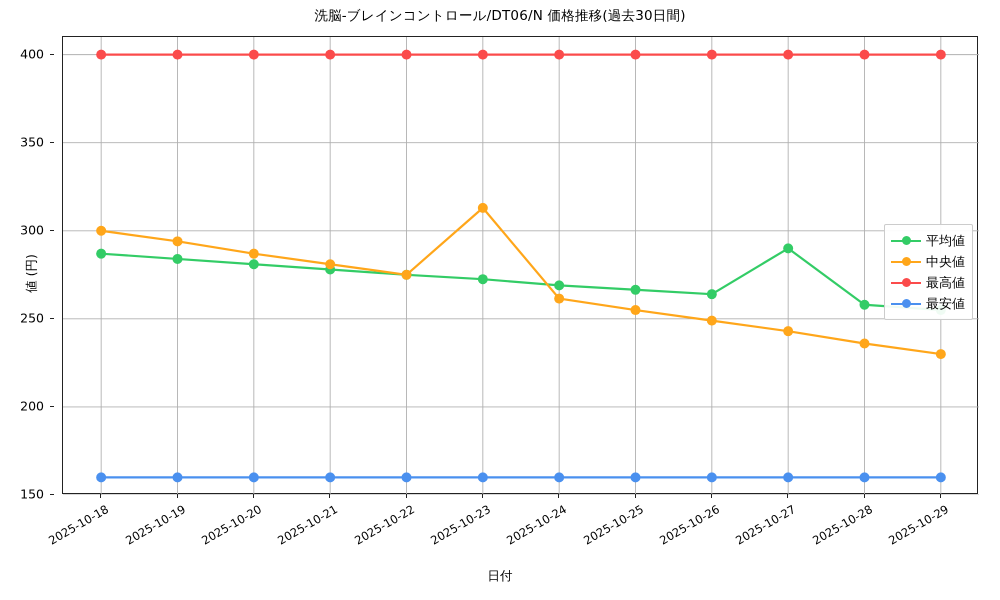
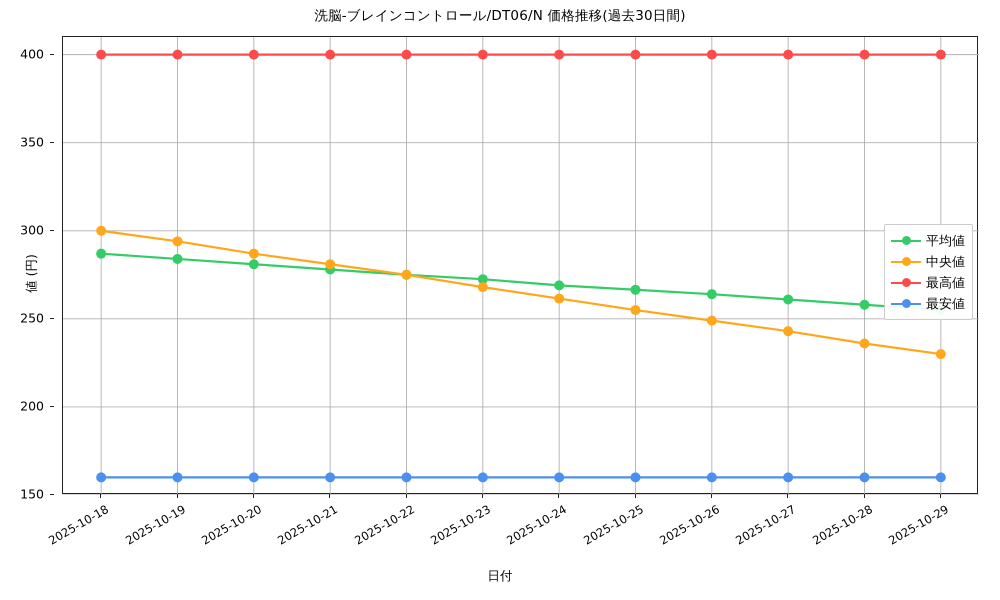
中央値/2025-10-23: 313 -> 268
平均値/2025-10-27: 290 -> 261
